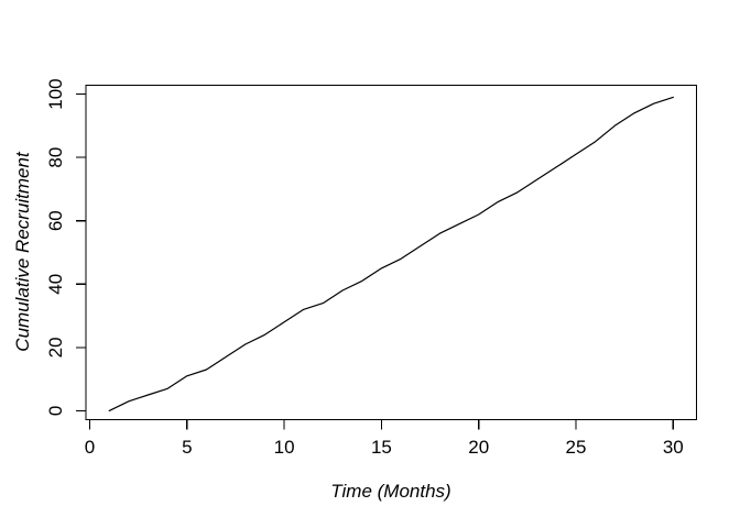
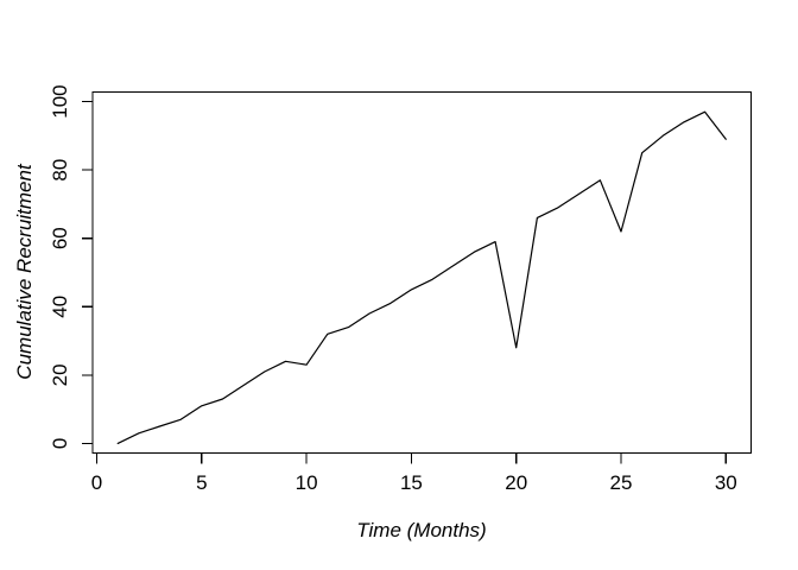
10: 28 -> 23
20: 62 -> 28
25: 81 -> 62
30: 99 -> 89
